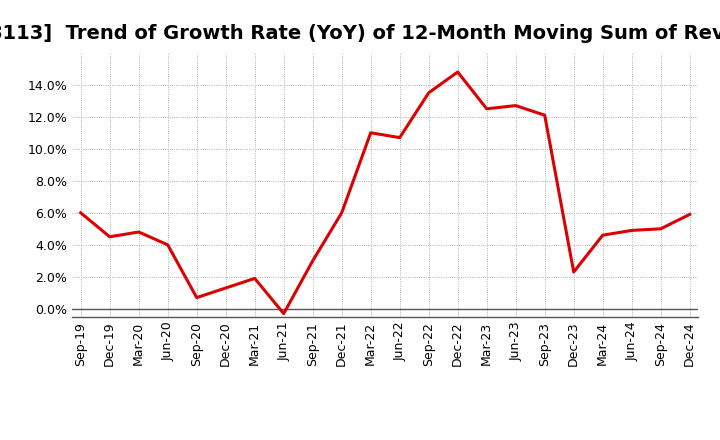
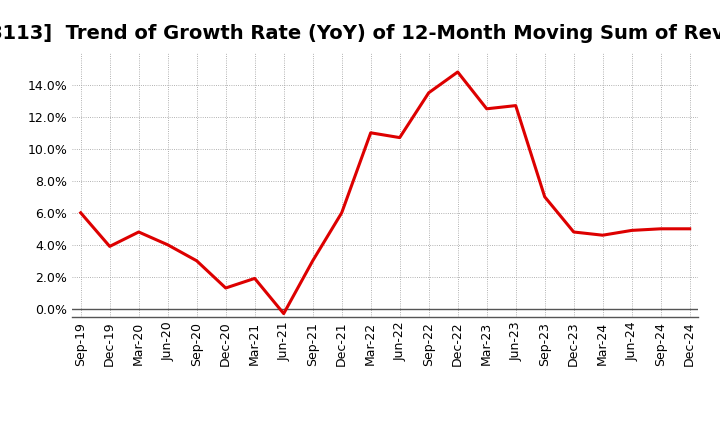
Dec-19: 4.5% -> 3.9%
Sep-20: 0.7% -> 3.0%
Sep-23: 12.1% -> 7.0%
Dec-23: 2.3% -> 4.8%
Dec-24: 5.9% -> 5.0%
